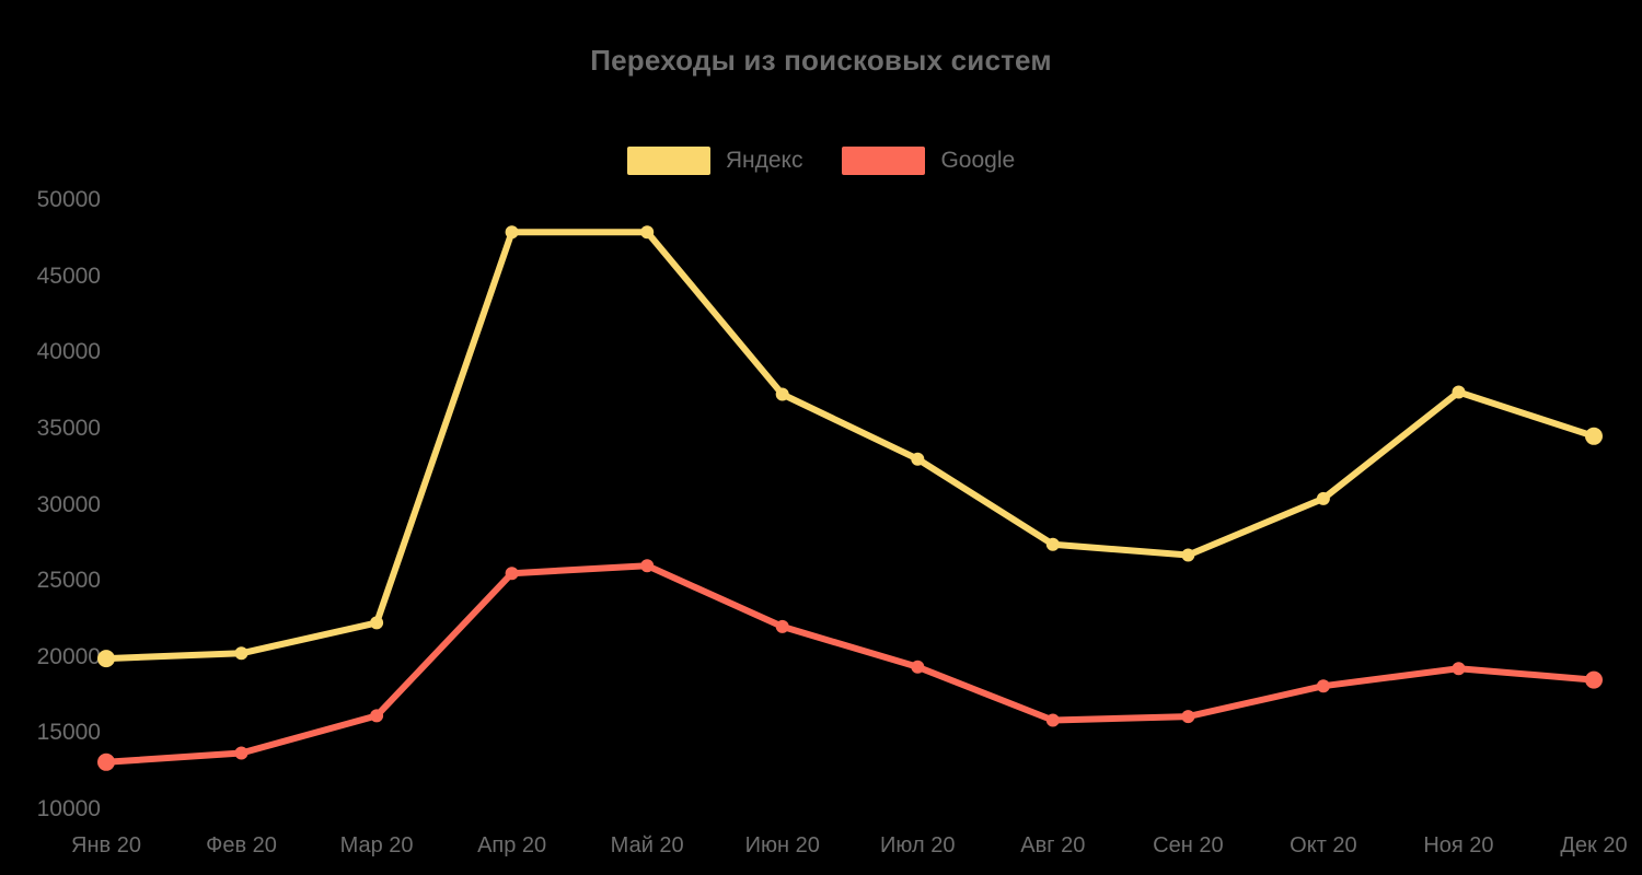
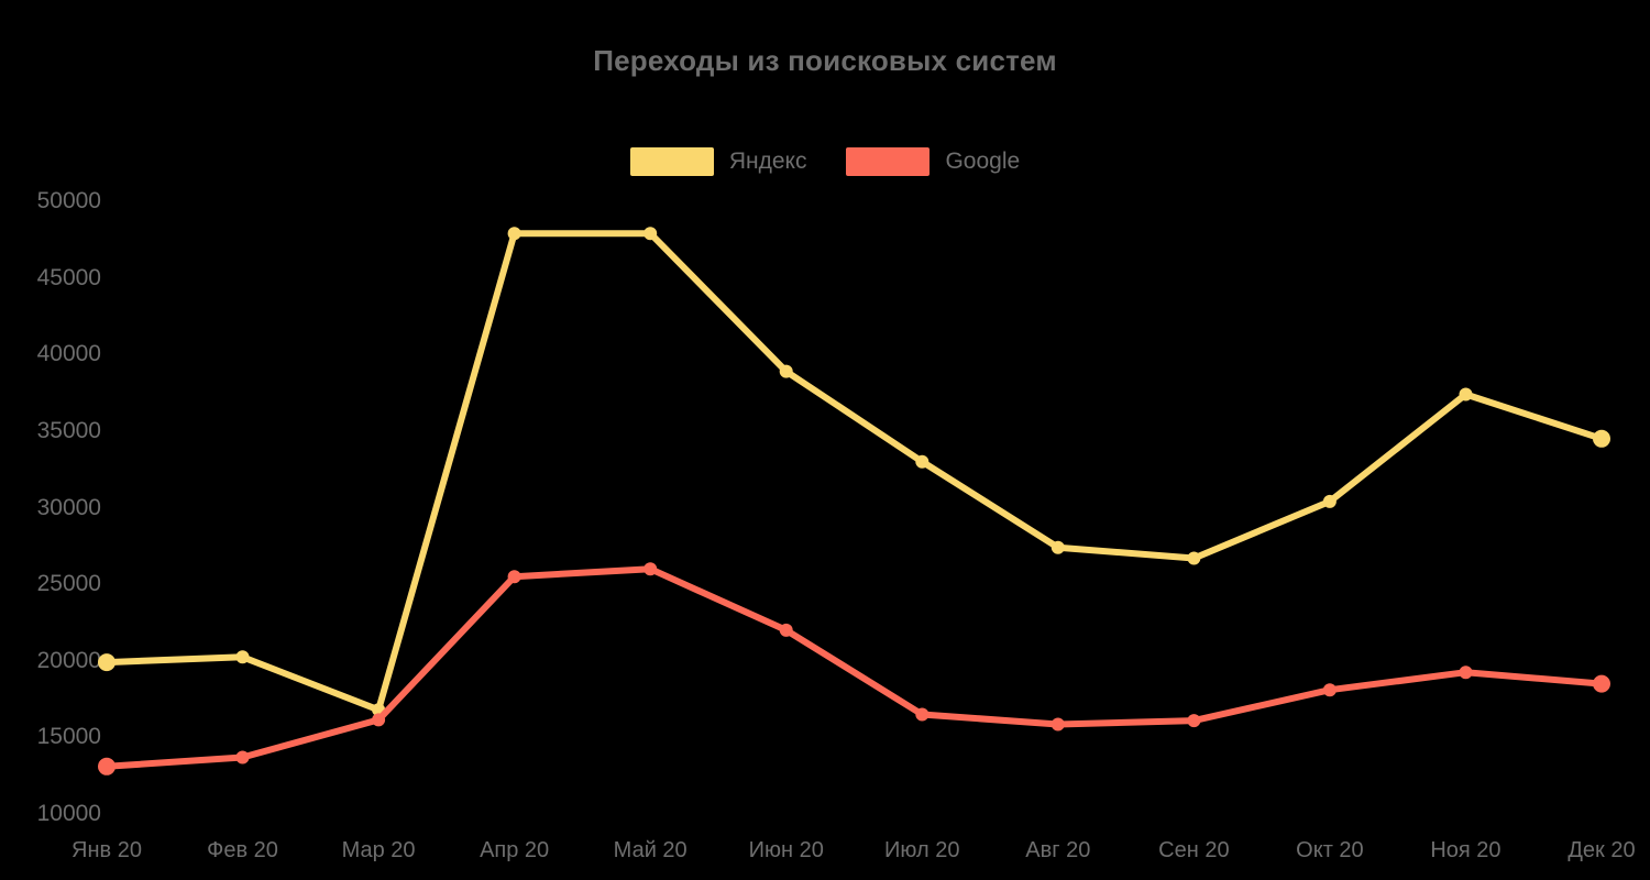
Яндекс/Мар 20: 22200 -> 16800
Яндекс/Июн 20: 37200 -> 38900
Google/Июл 20: 19400 -> 16500
